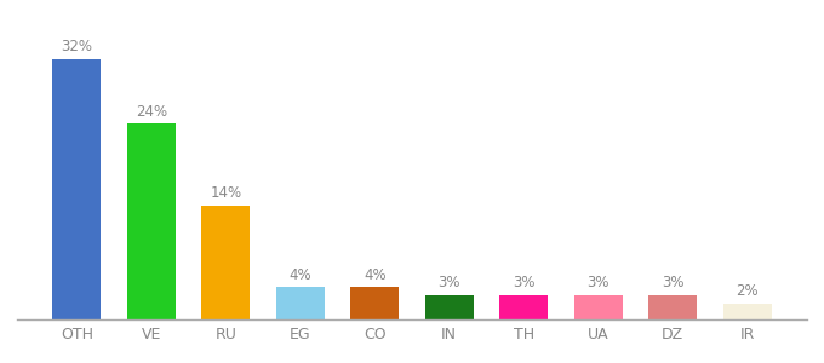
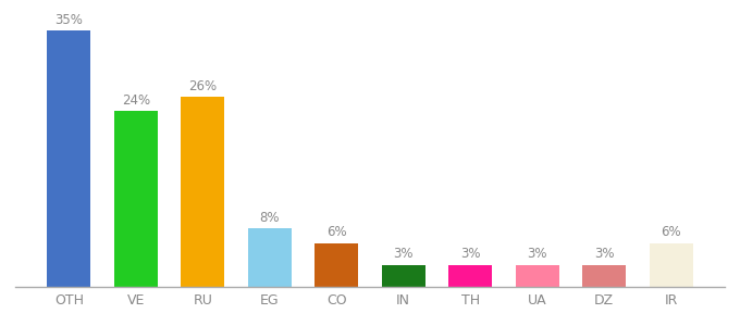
OTH: 32% -> 35%
RU: 14% -> 26%
EG: 4% -> 8%
CO: 4% -> 6%
IR: 2% -> 6%
